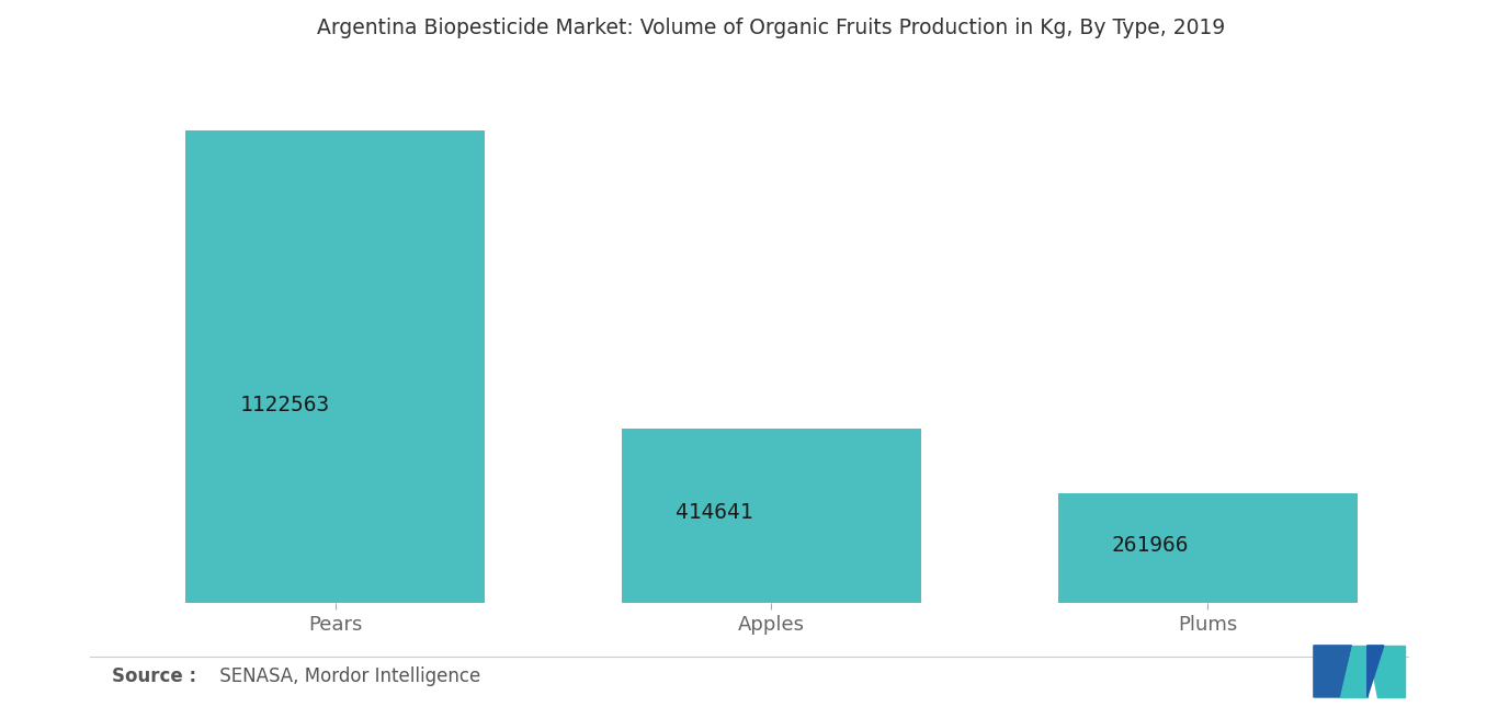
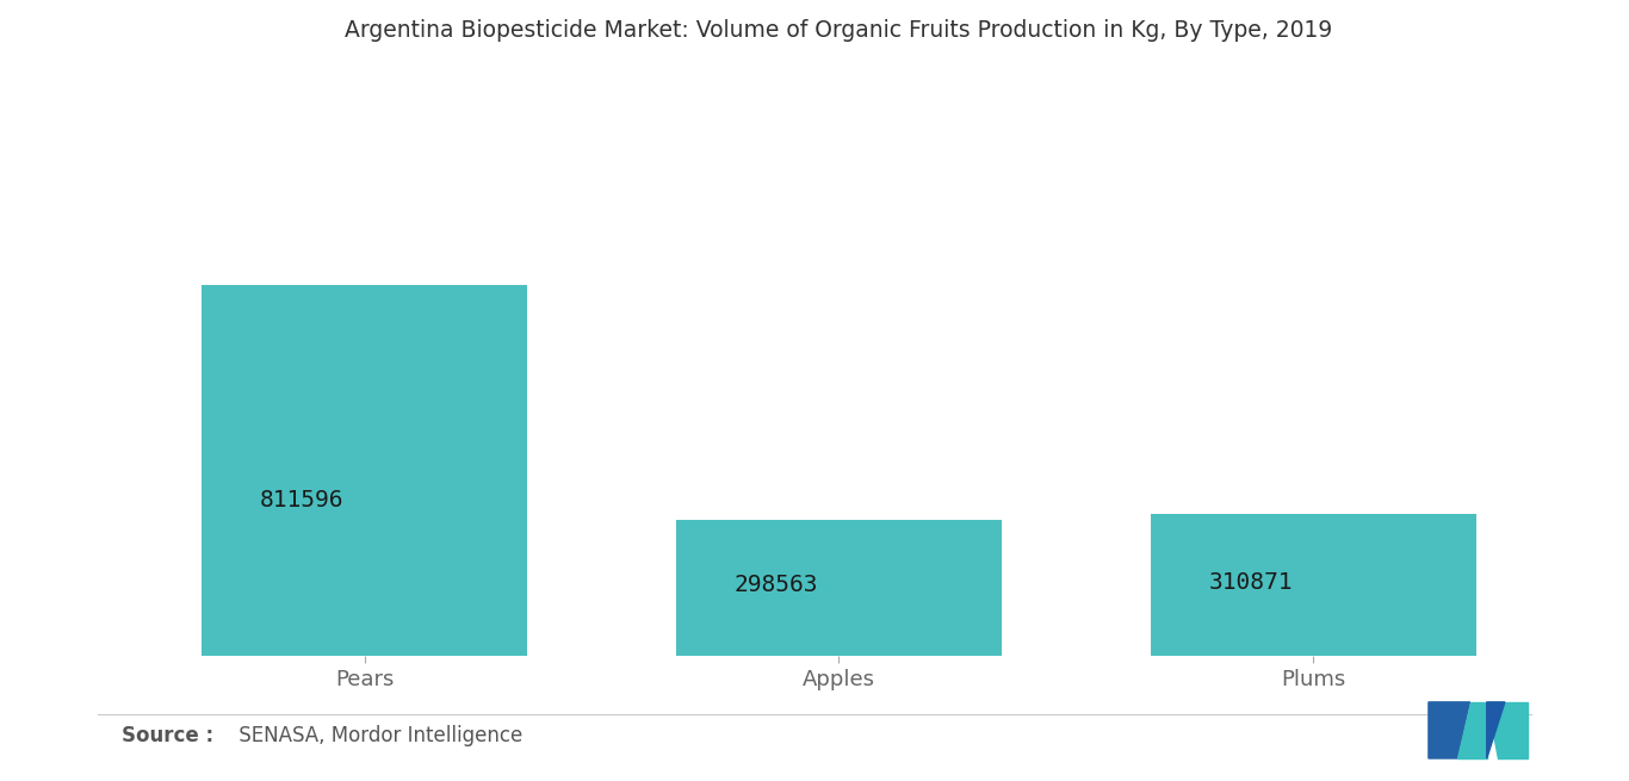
Pears: 1122563 -> 811596
Apples: 414641 -> 298563
Plums: 261966 -> 310871
